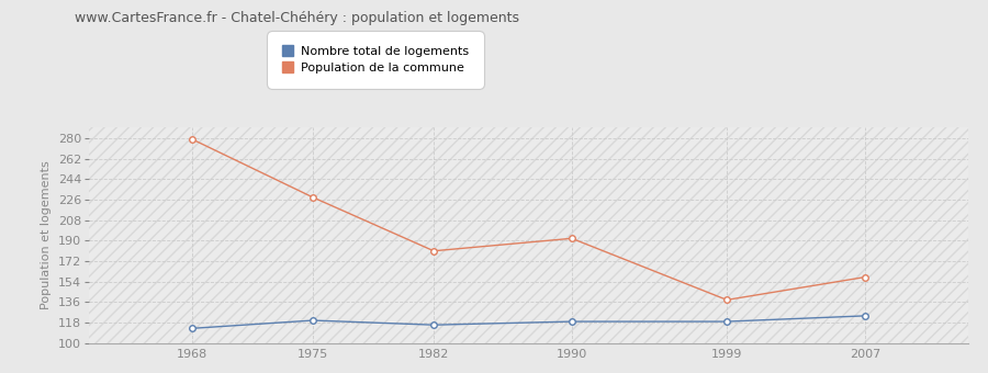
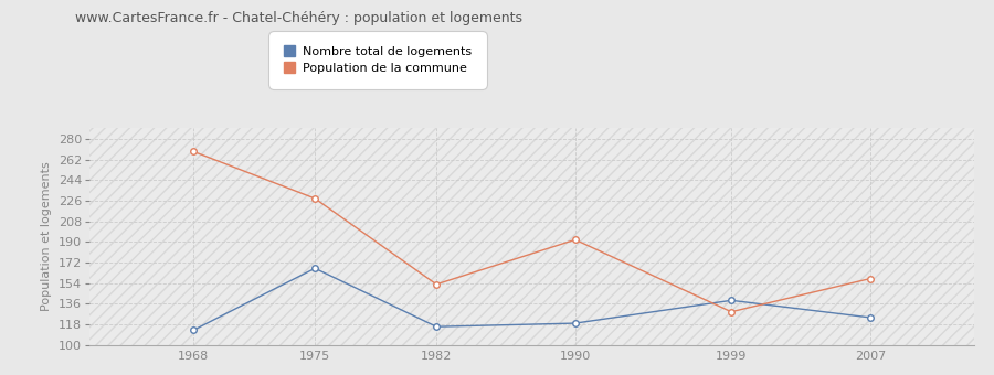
Population de la commune/1968: 279 -> 269
Nombre total de logements/1975: 120 -> 167
Population de la commune/1982: 181 -> 153
Nombre total de logements/1999: 119 -> 139
Population de la commune/1999: 138 -> 129
